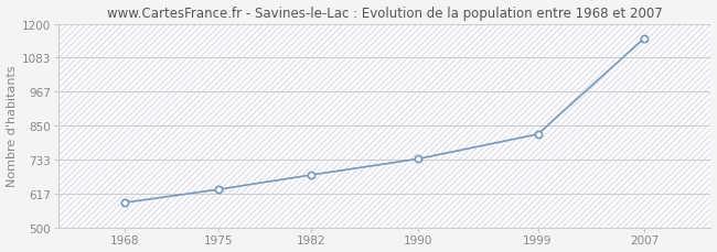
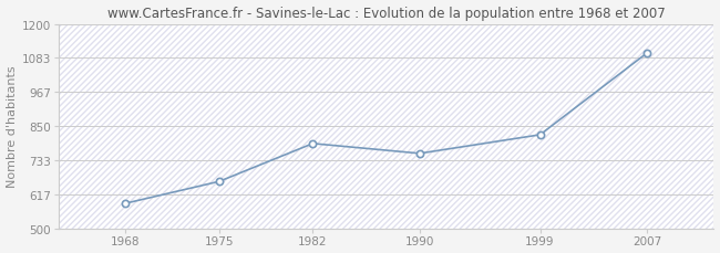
1975: 630 -> 660
1982: 680 -> 790
1990: 735 -> 756
2007: 1150 -> 1100
